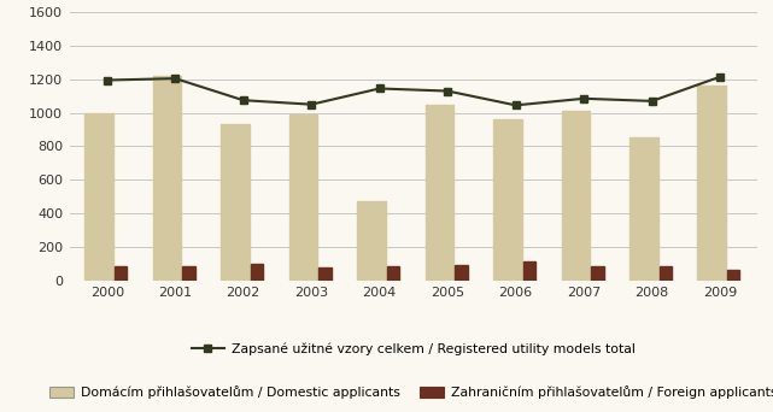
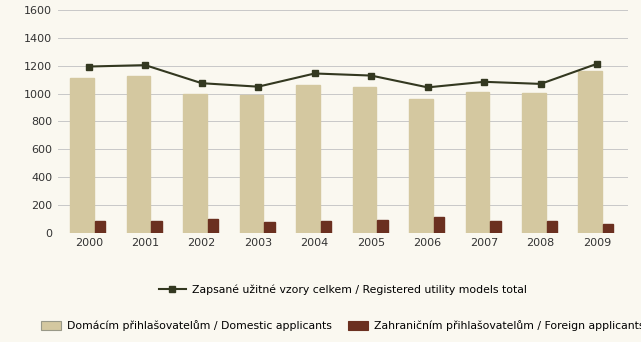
Domácím přihlašovatelům / Domestic applicants/2000: 1000 -> 1120
Domácím přihlašovatelům / Domestic applicants/2001: 1220 -> 1120
Domácím přihlašovatelům / Domestic applicants/2002: 930 -> 1000
Domácím přihlašovatelům / Domestic applicants/2004: 470 -> 1060
Domácím přihlašovatelům / Domestic applicants/2008: 850 -> 1000
